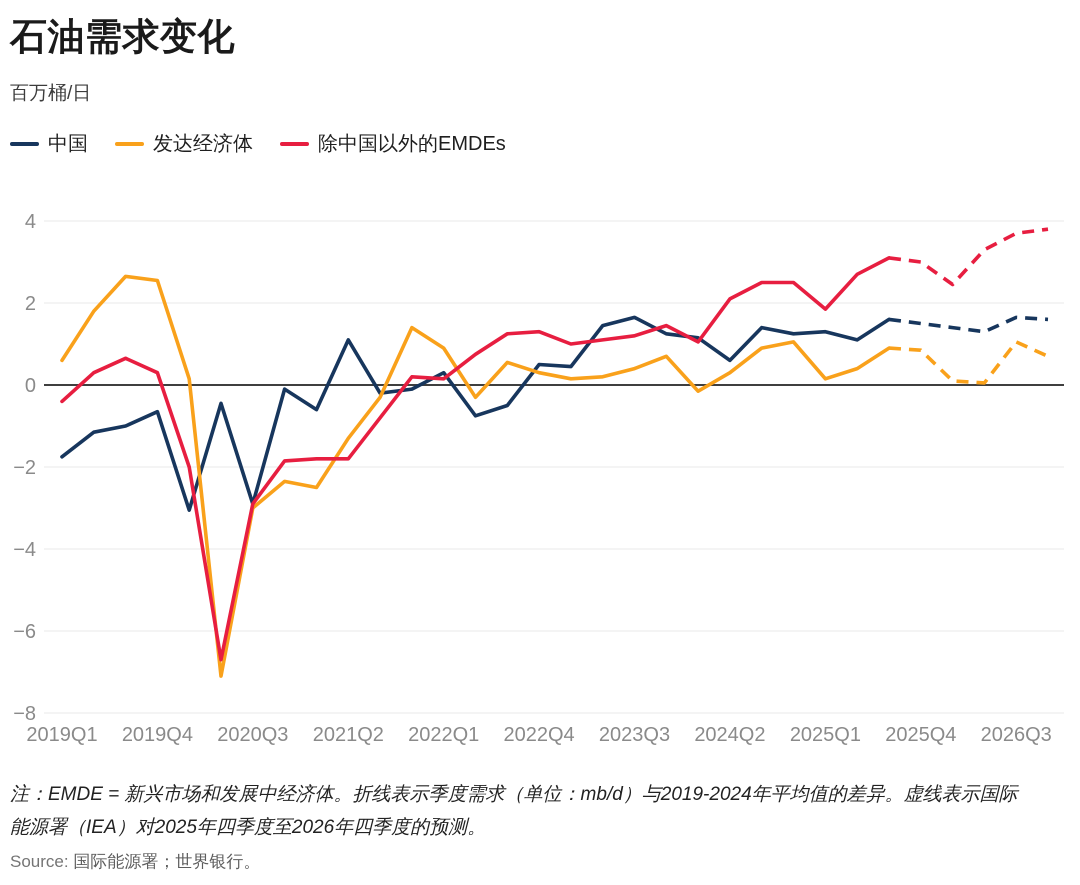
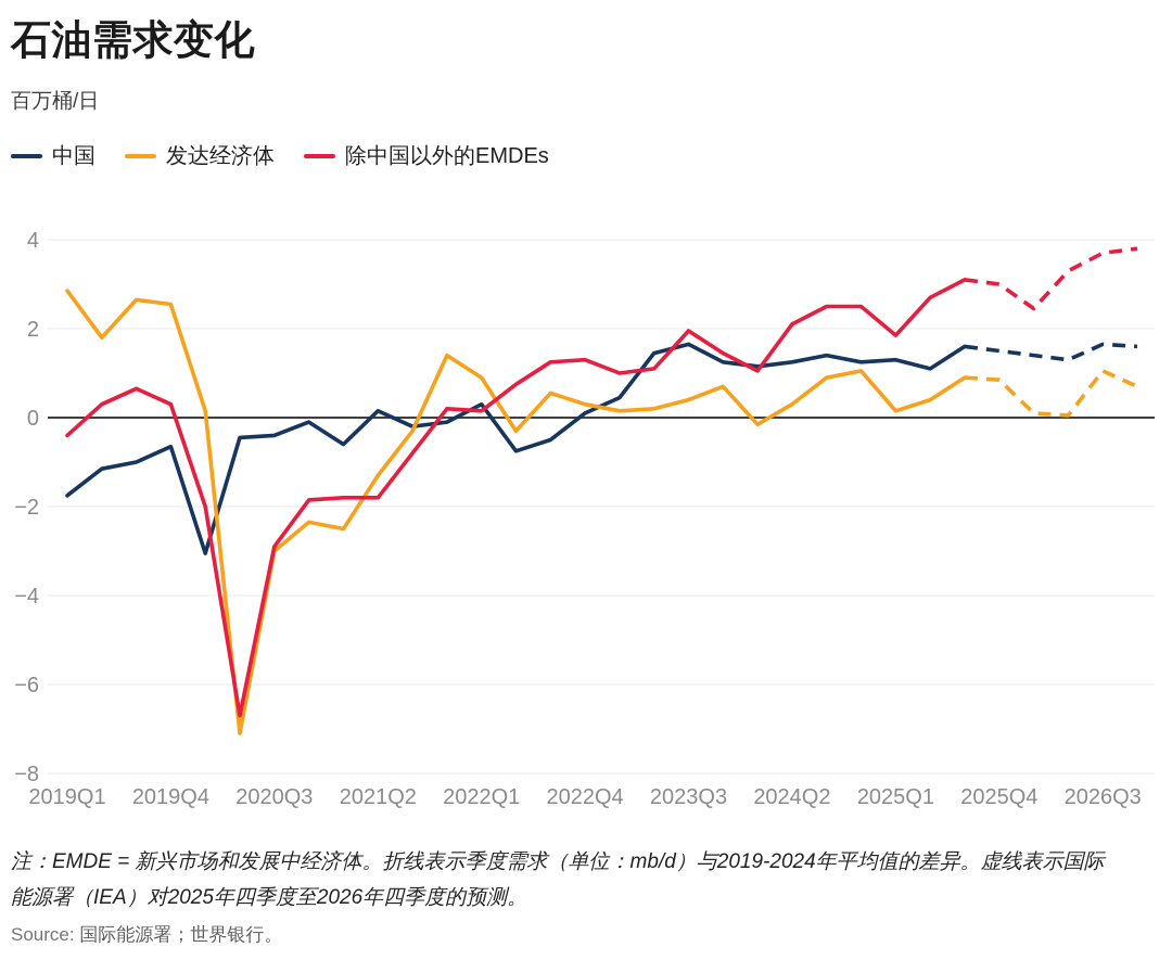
发达经济体/2019Q1: 0.6 -> 2.9
中国/2020Q3: -2.9 -> -0.4
中国/2021Q2: 1.1 -> 0.1
中国/2022Q4: 0.5 -> 0.1
除中国以外的EMDEs/2023Q3: 1.2 -> 1.9
中国/2024Q2: 0.6 -> 1.2
